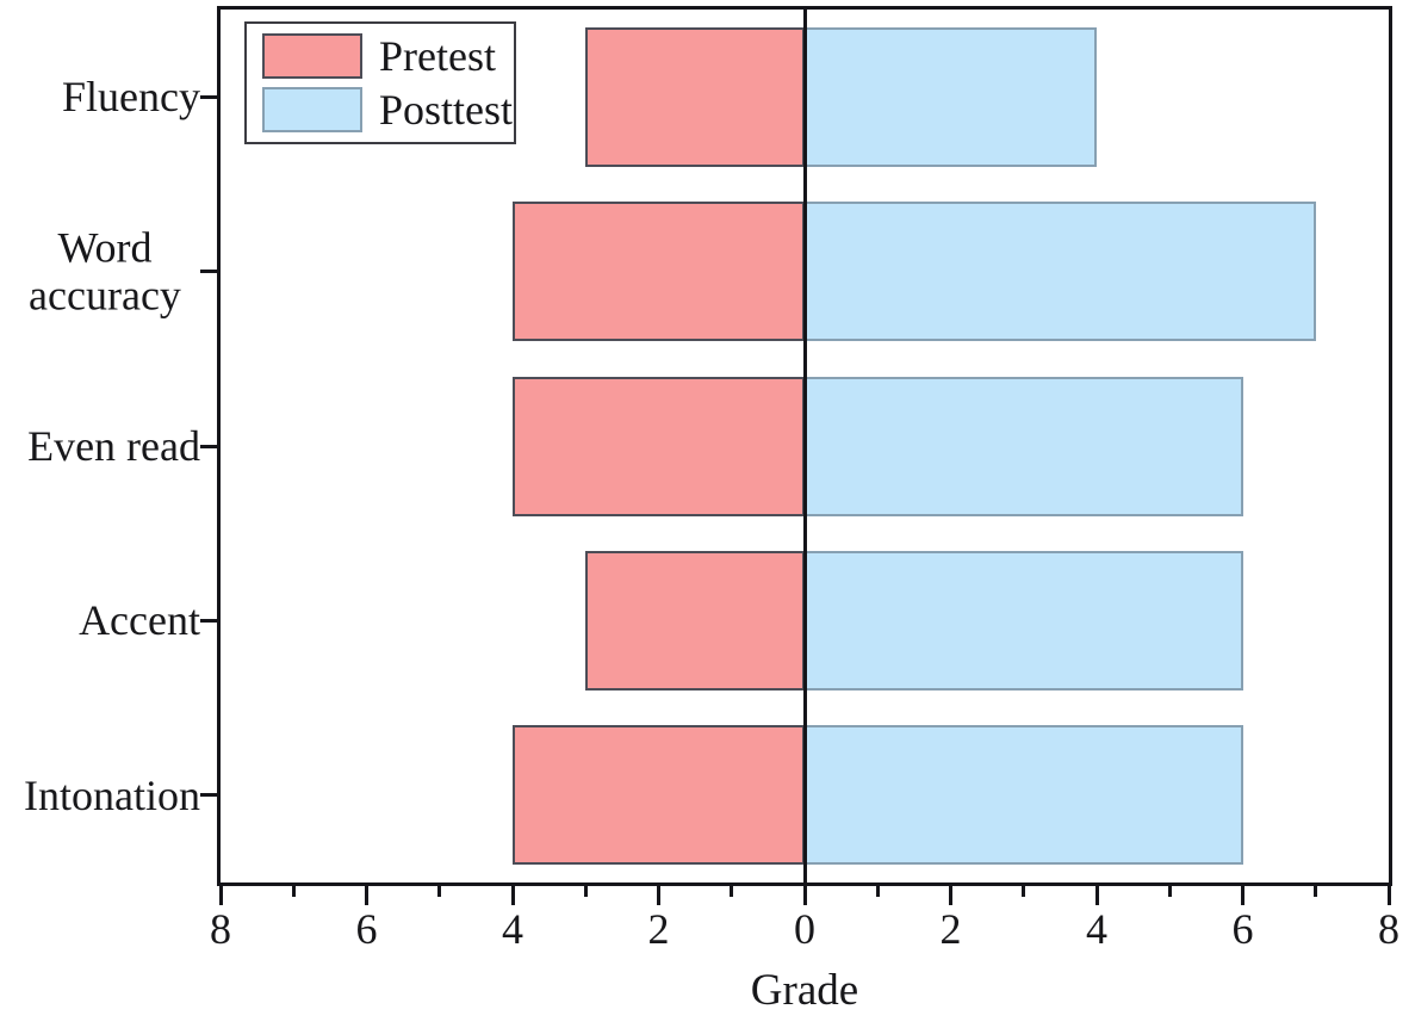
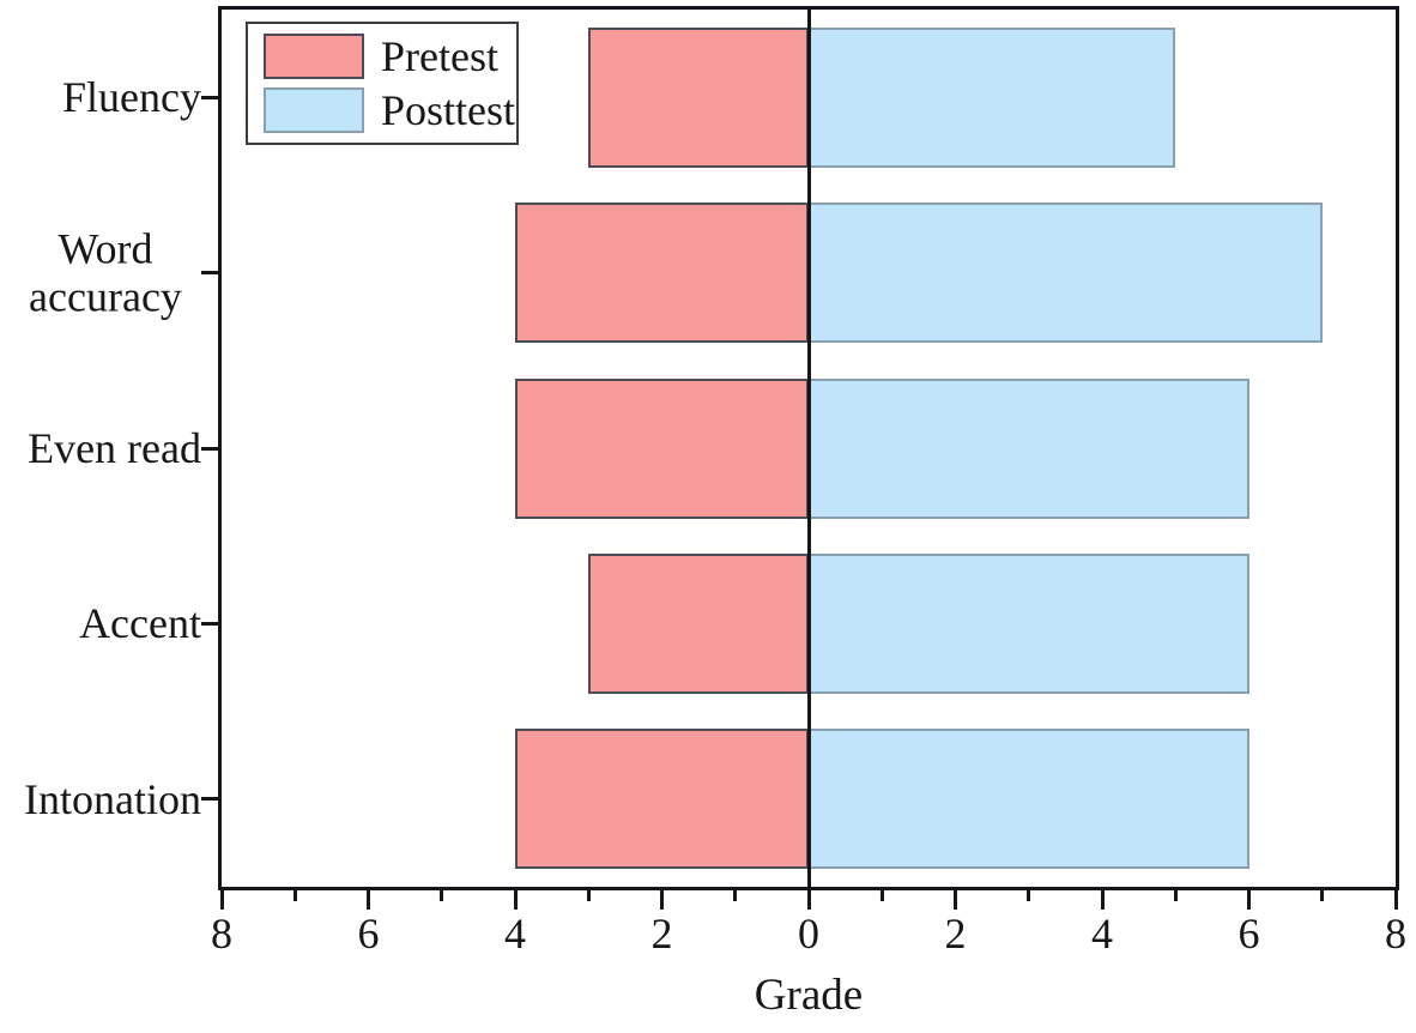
Posttest/Fluency: 4 -> 5
